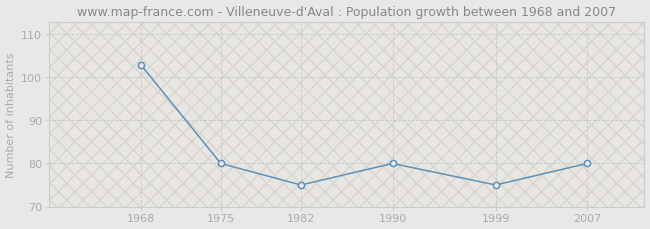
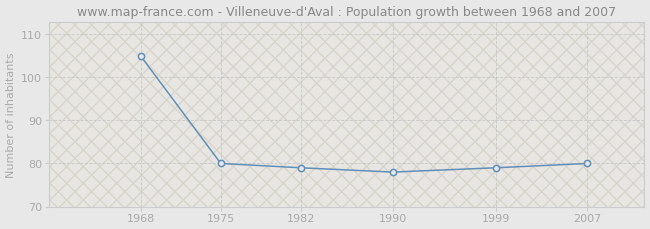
1968: 103 -> 105
1982: 75 -> 79
1990: 80 -> 78
1999: 75 -> 79
